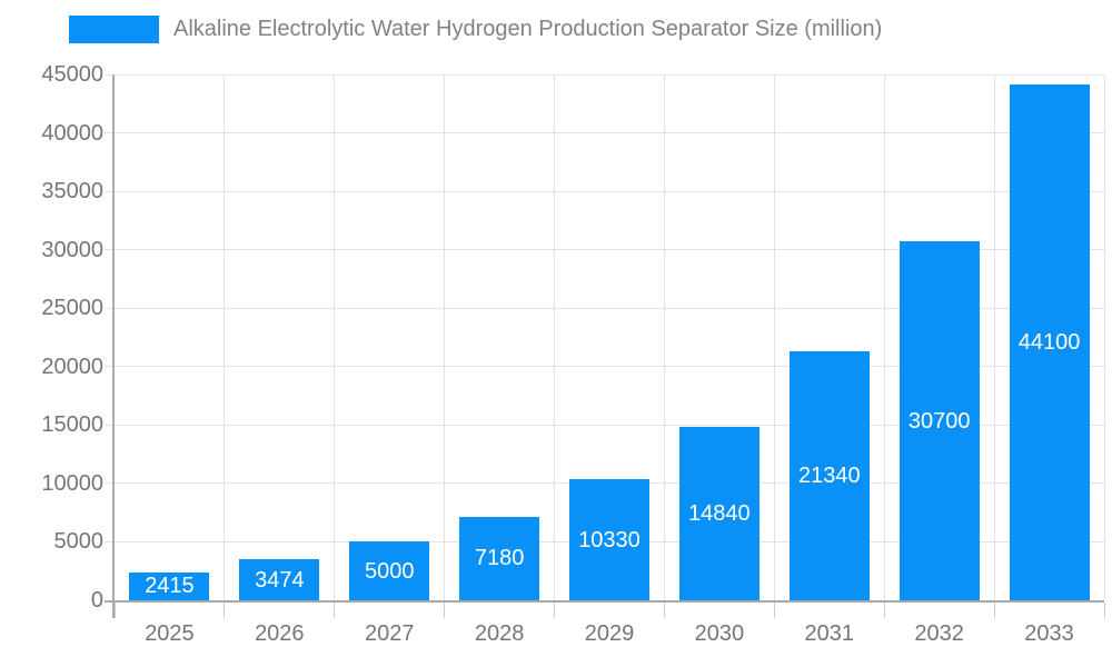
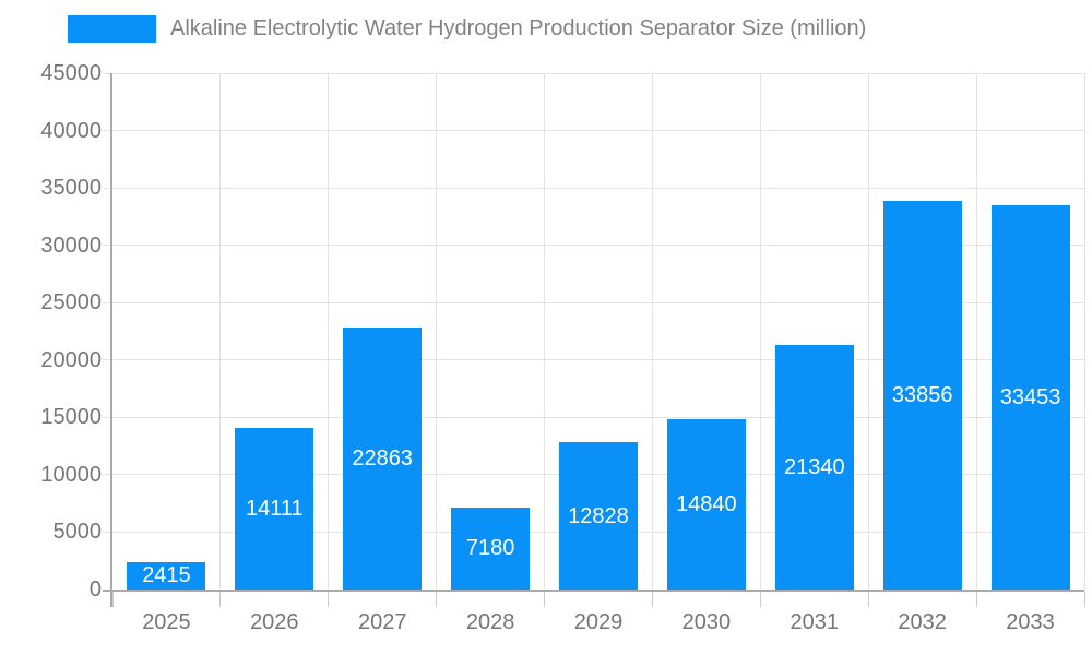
2026: 3474 -> 14111
2027: 5000 -> 22863
2029: 10330 -> 12828
2032: 30700 -> 33856
2033: 44100 -> 33453
